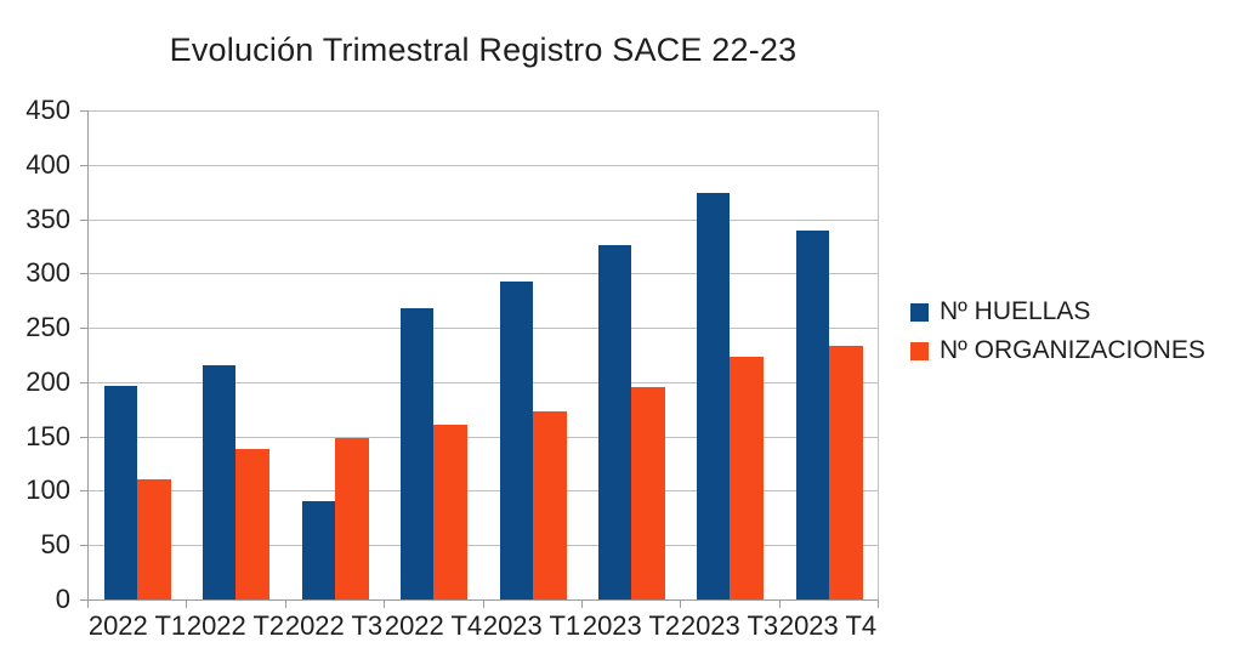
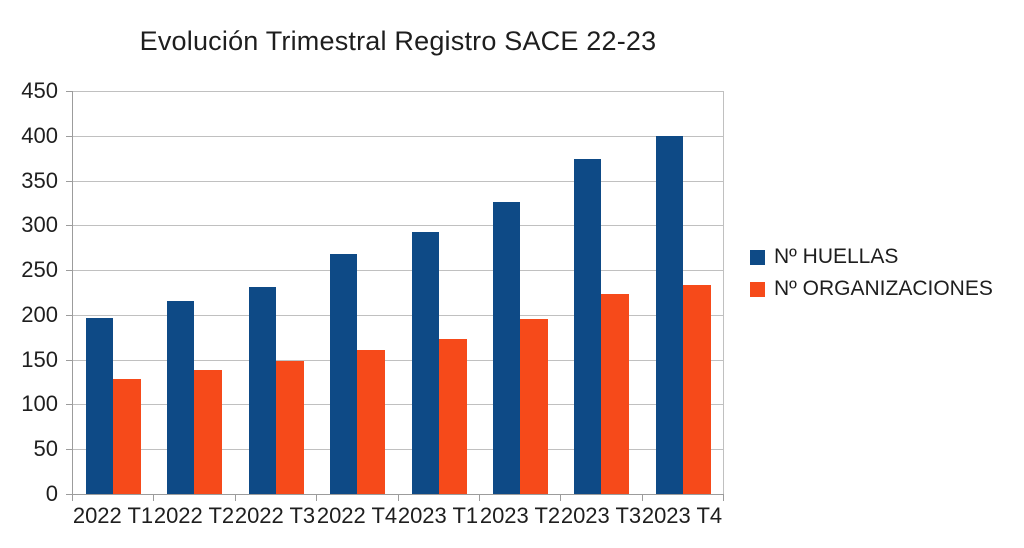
Nº ORGANIZACIONES/2022 T1: 110 -> 130
Nº HUELLAS/2022 T3: 90 -> 230
Nº HUELLAS/2023 T4: 340 -> 400
